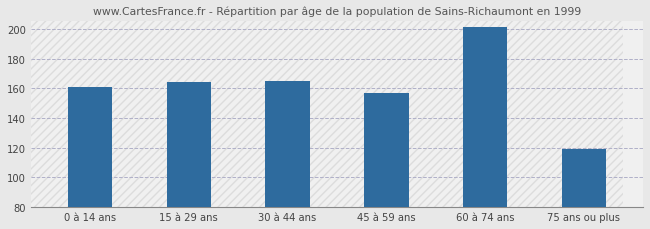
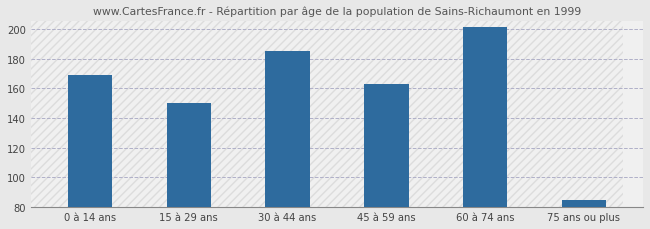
0 à 14 ans: 161 -> 169
15 à 29 ans: 164 -> 150
30 à 44 ans: 165 -> 185
45 à 59 ans: 157 -> 163
75 ans ou plus: 119 -> 85
